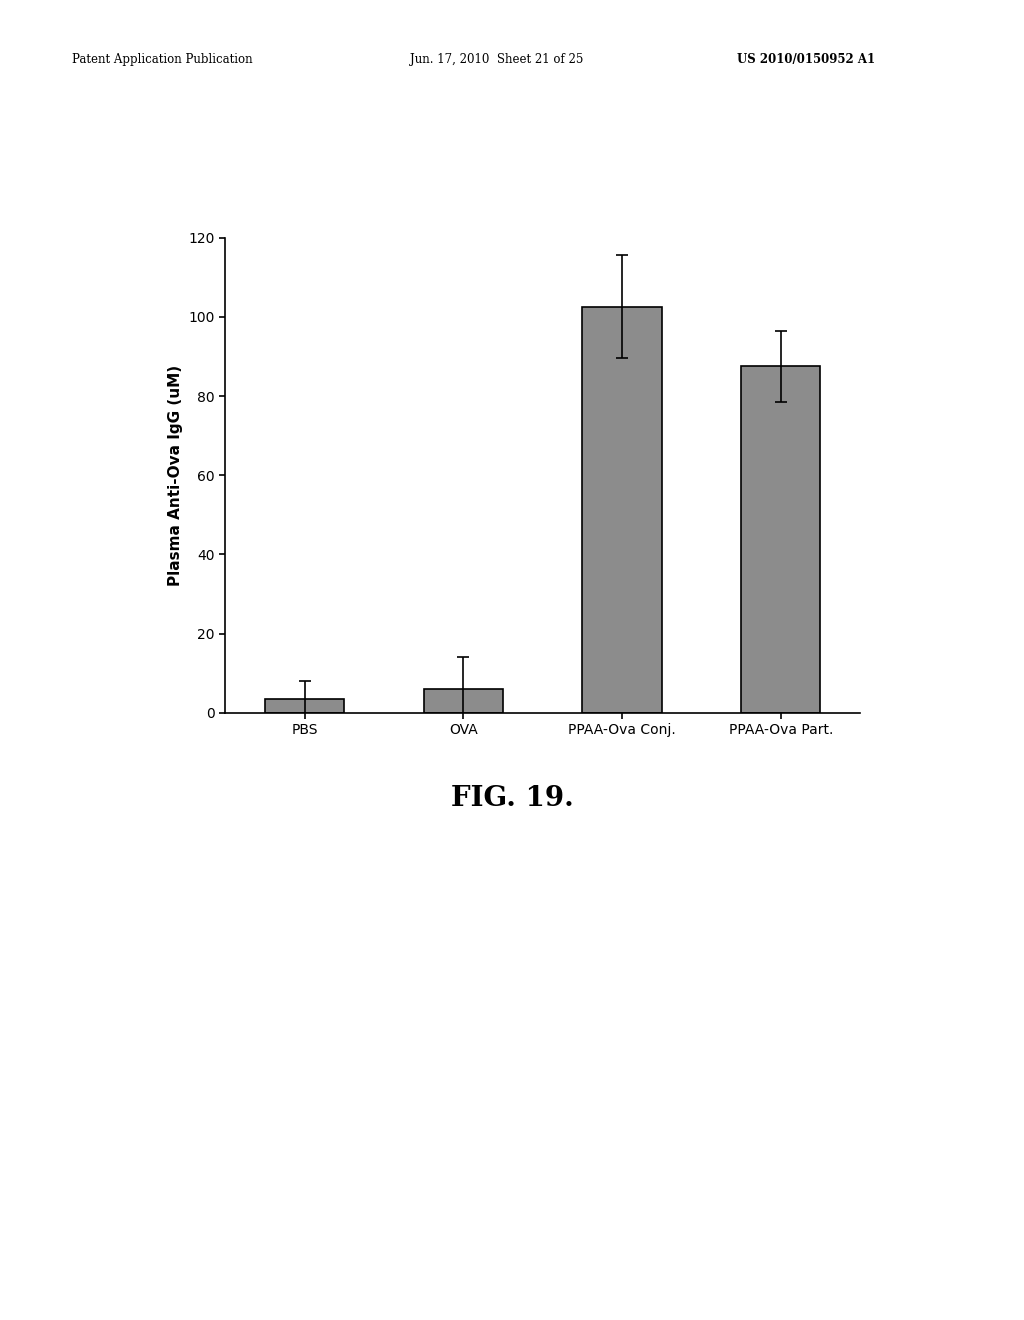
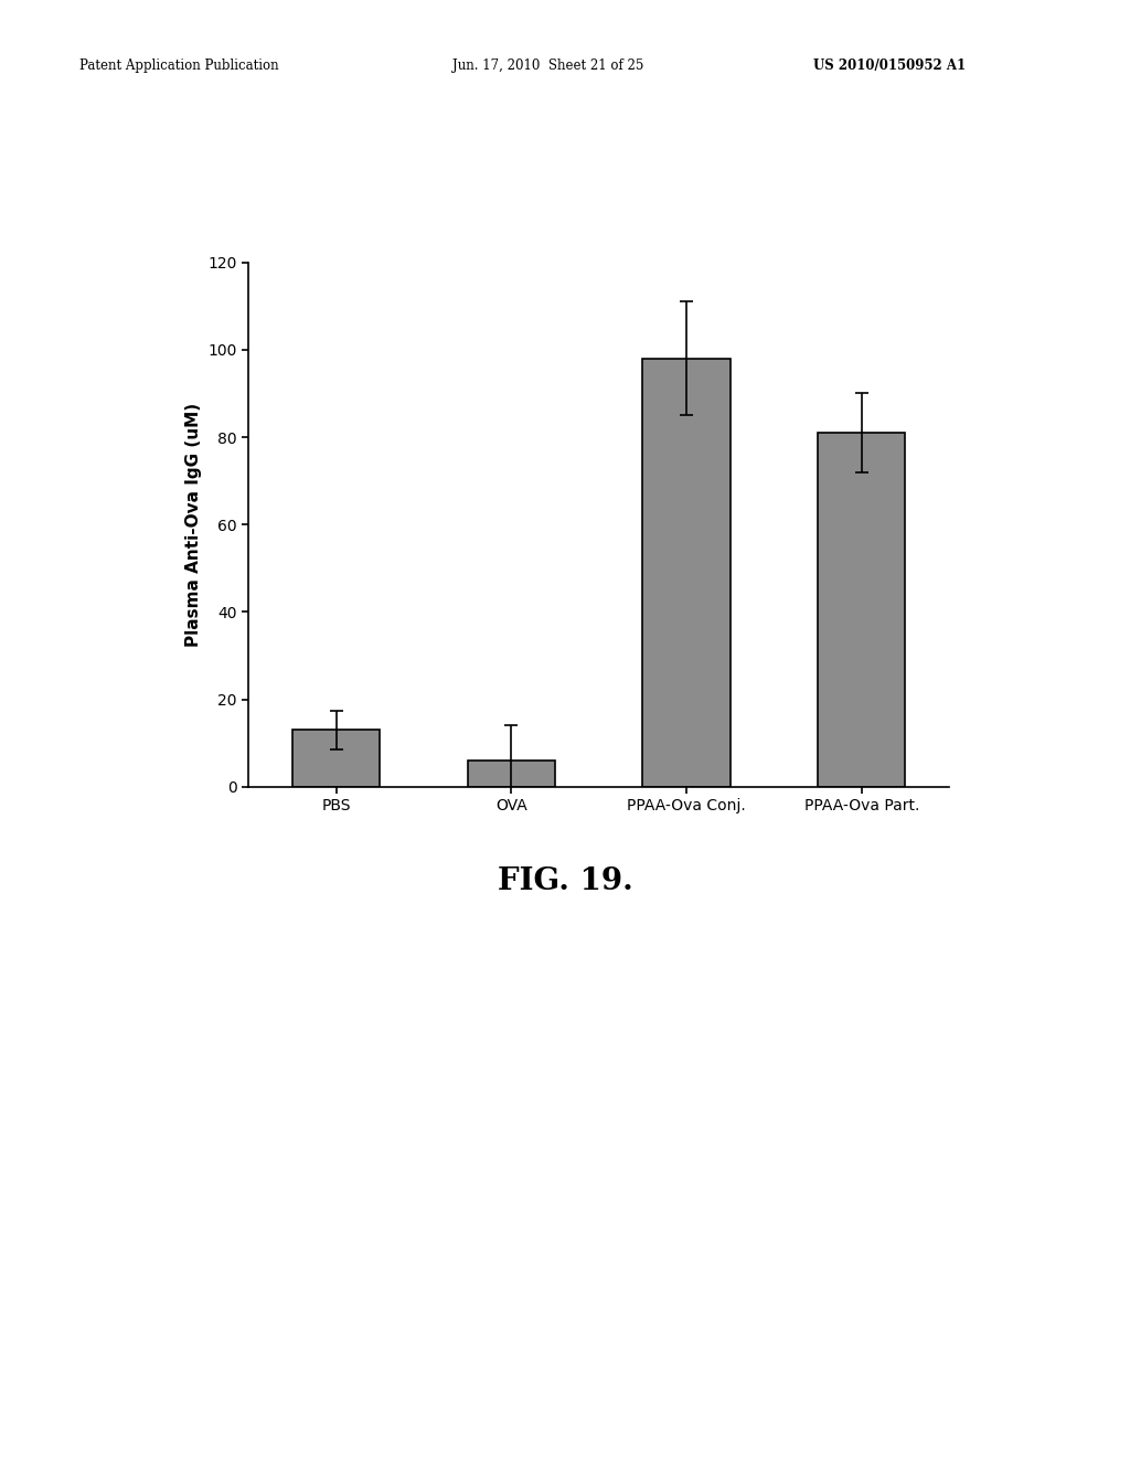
PBS: 3.5 -> 13.0
PPAA-Ova Conj.: 102.5 -> 98.0
PPAA-Ova Part.: 87.5 -> 81.0
